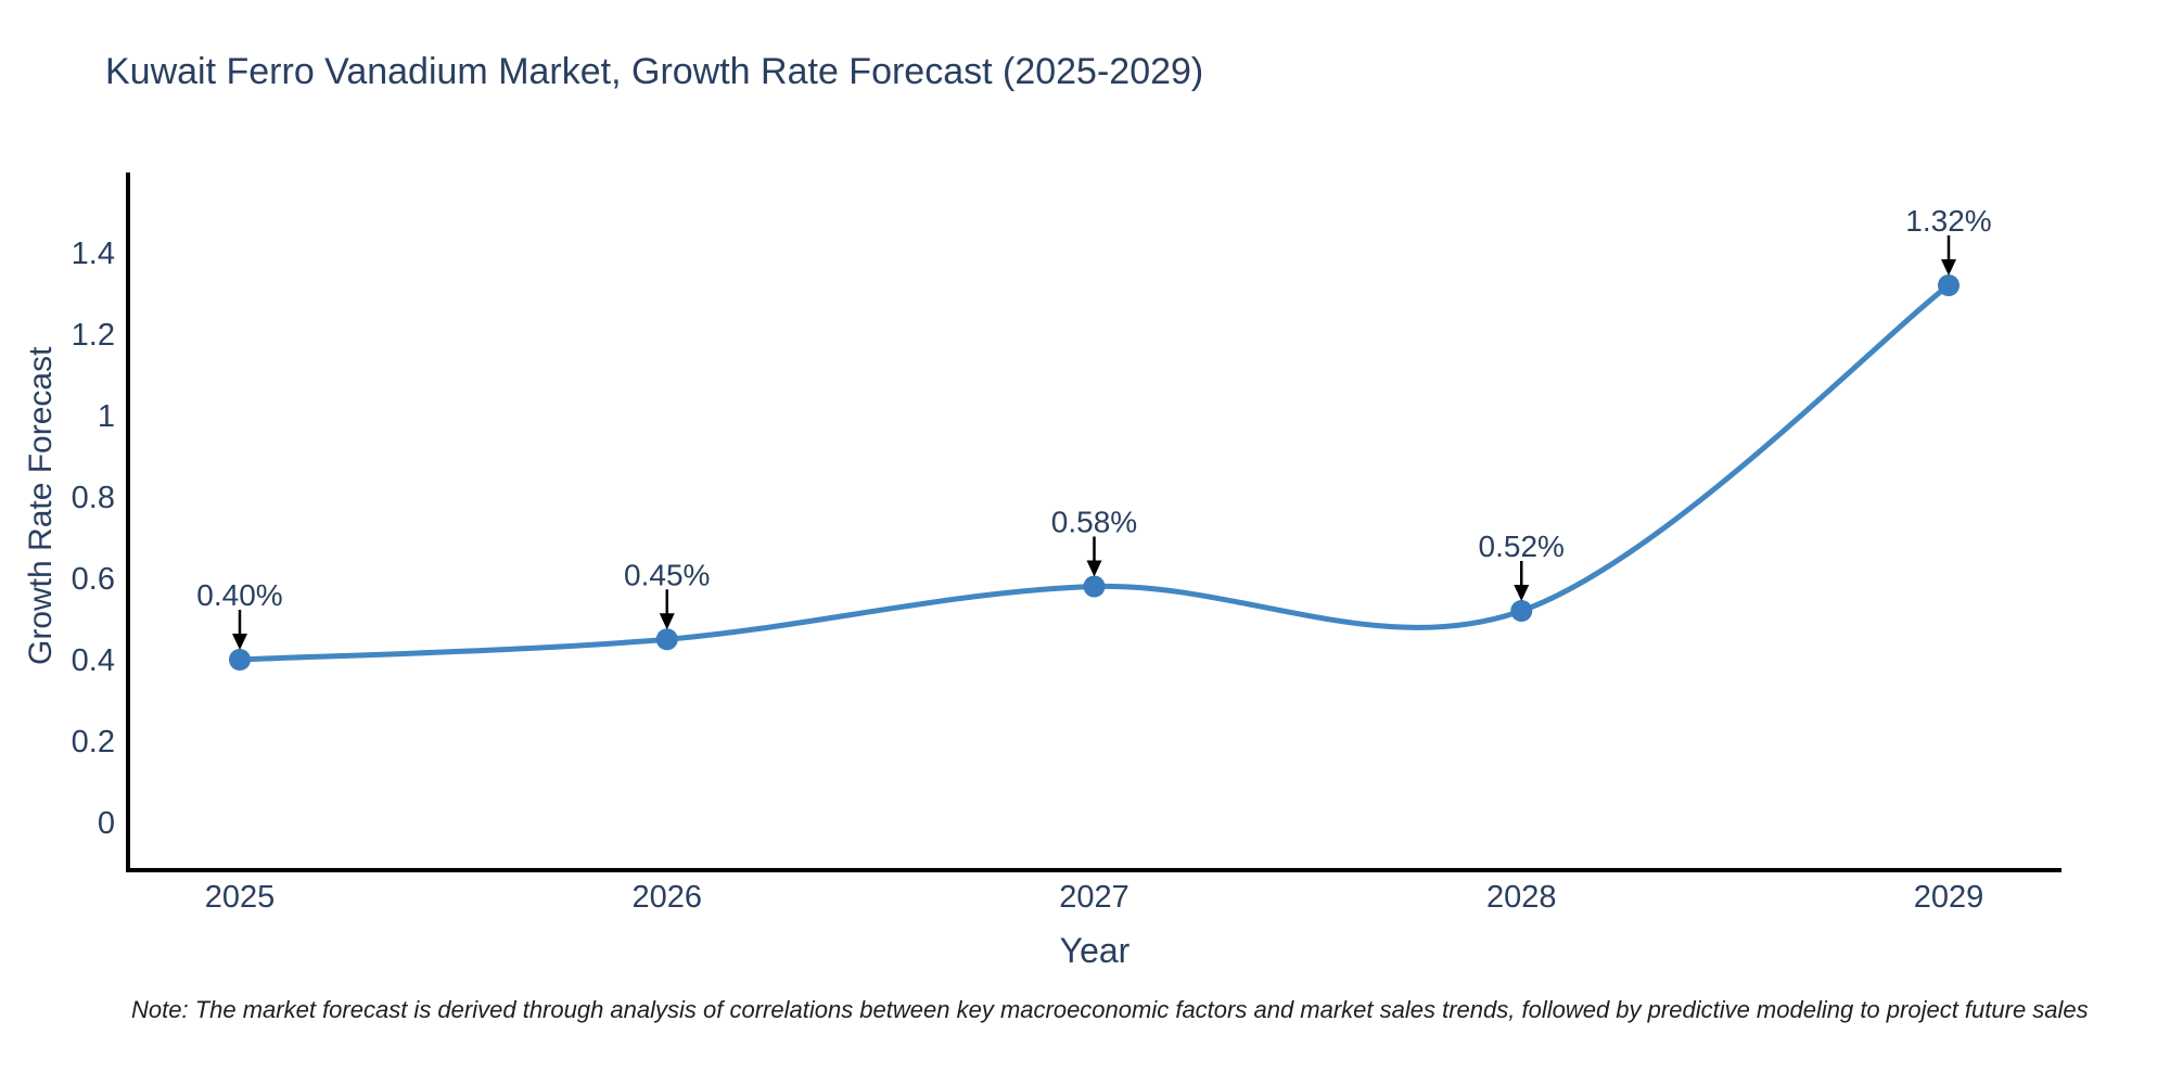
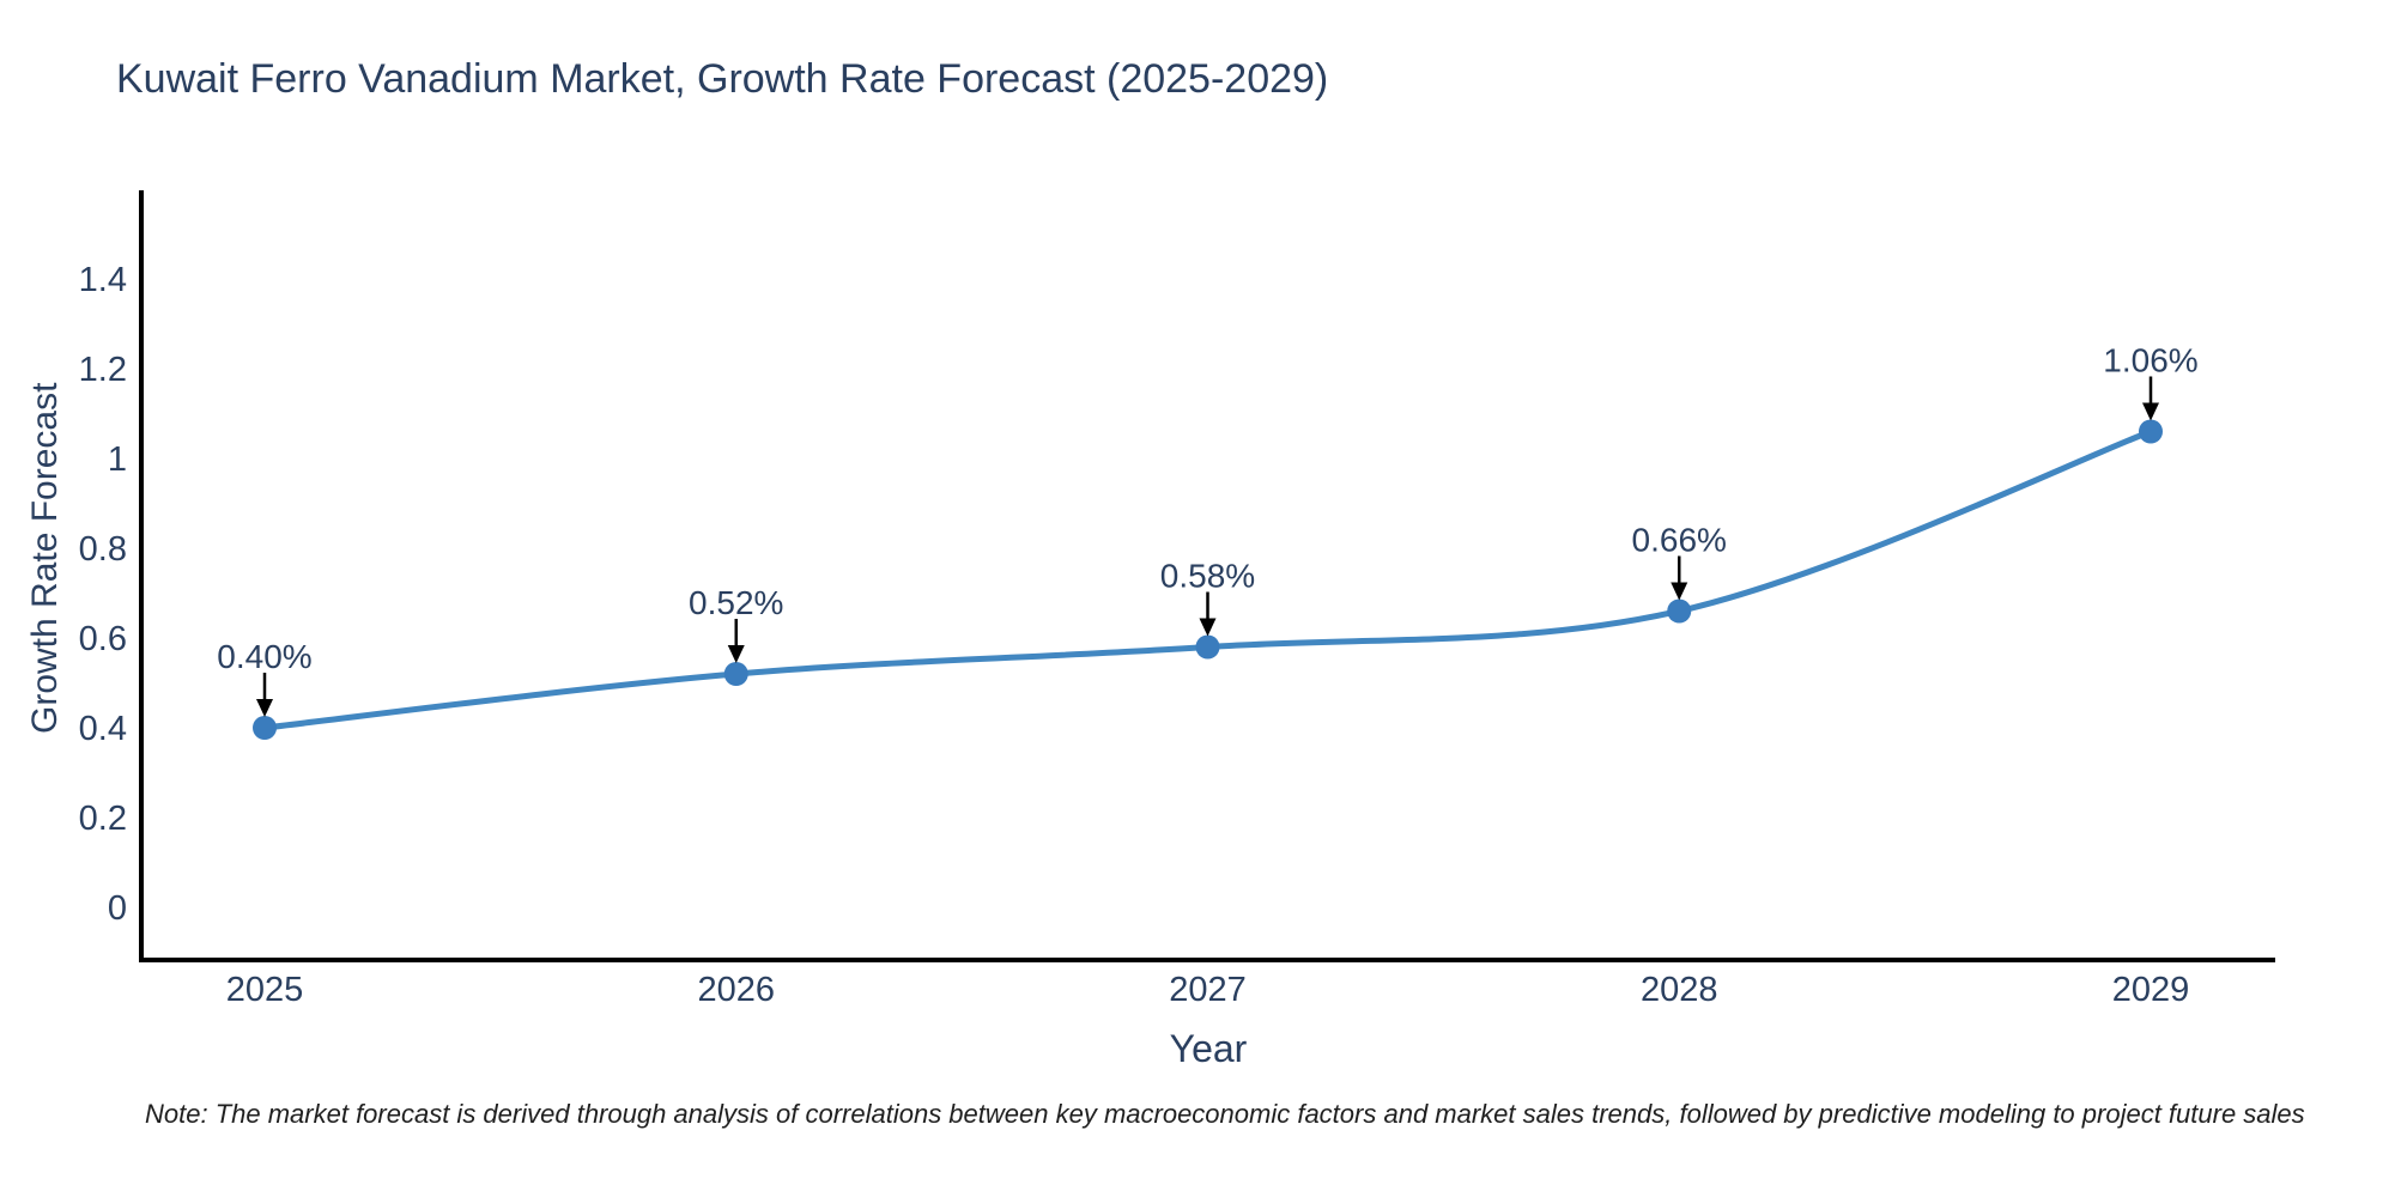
2026: 0.45% -> 0.52%
2028: 0.52% -> 0.66%
2029: 1.32% -> 1.06%
